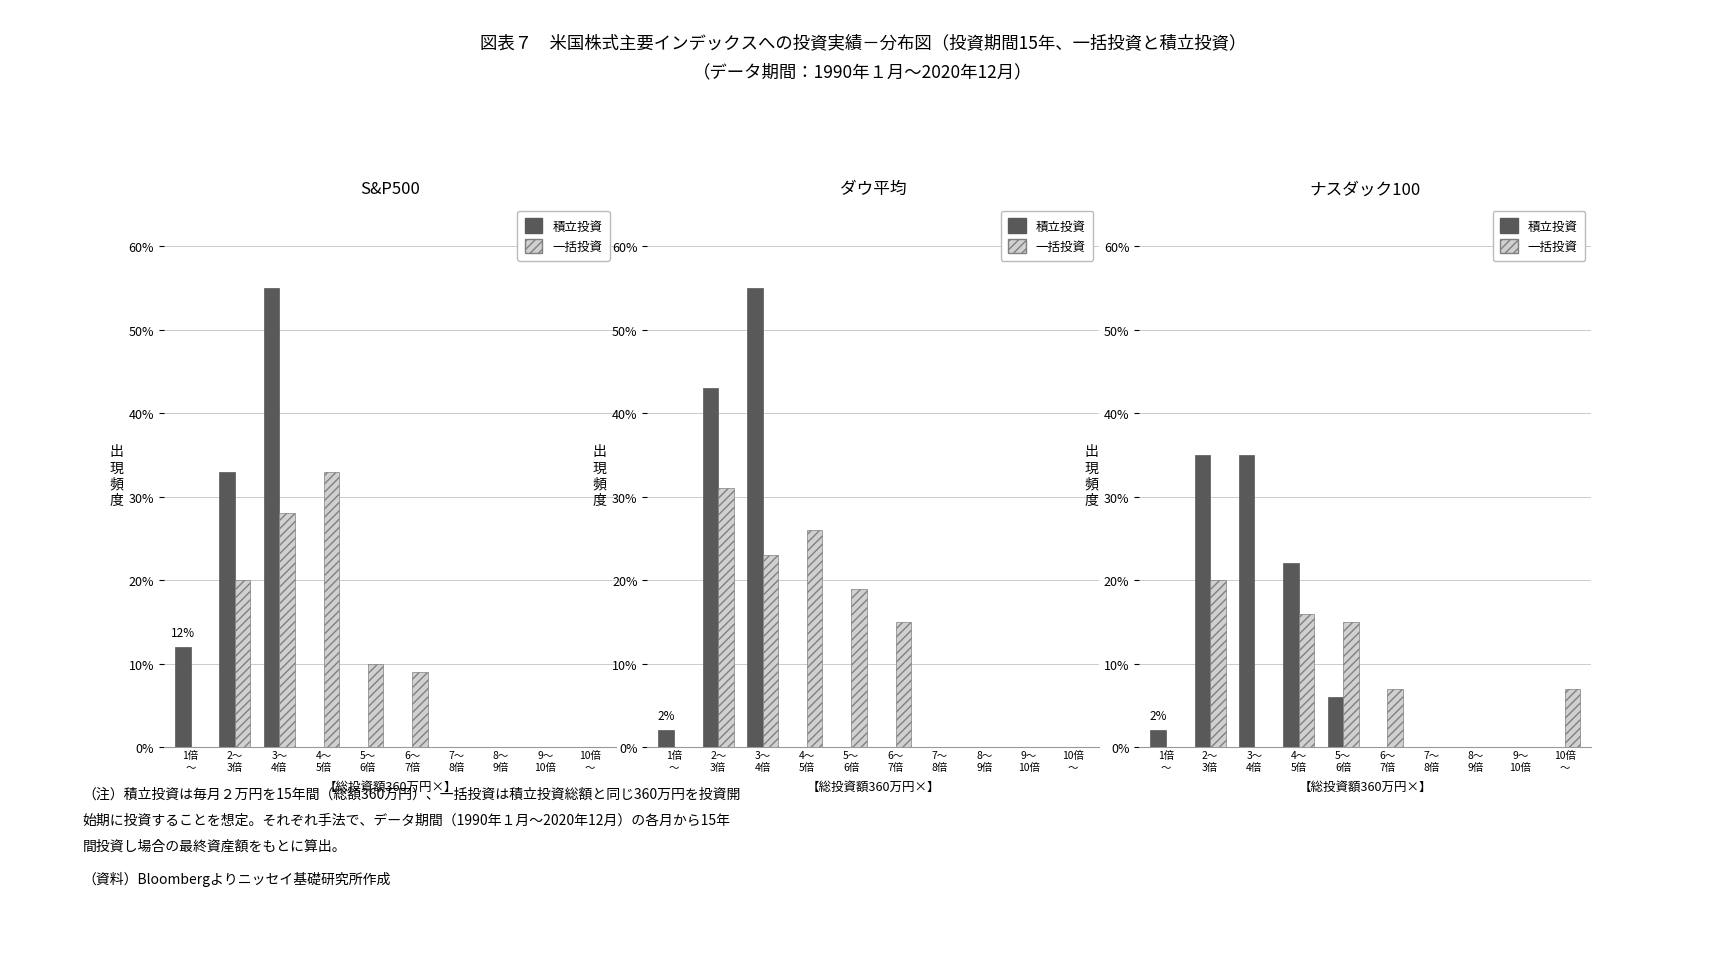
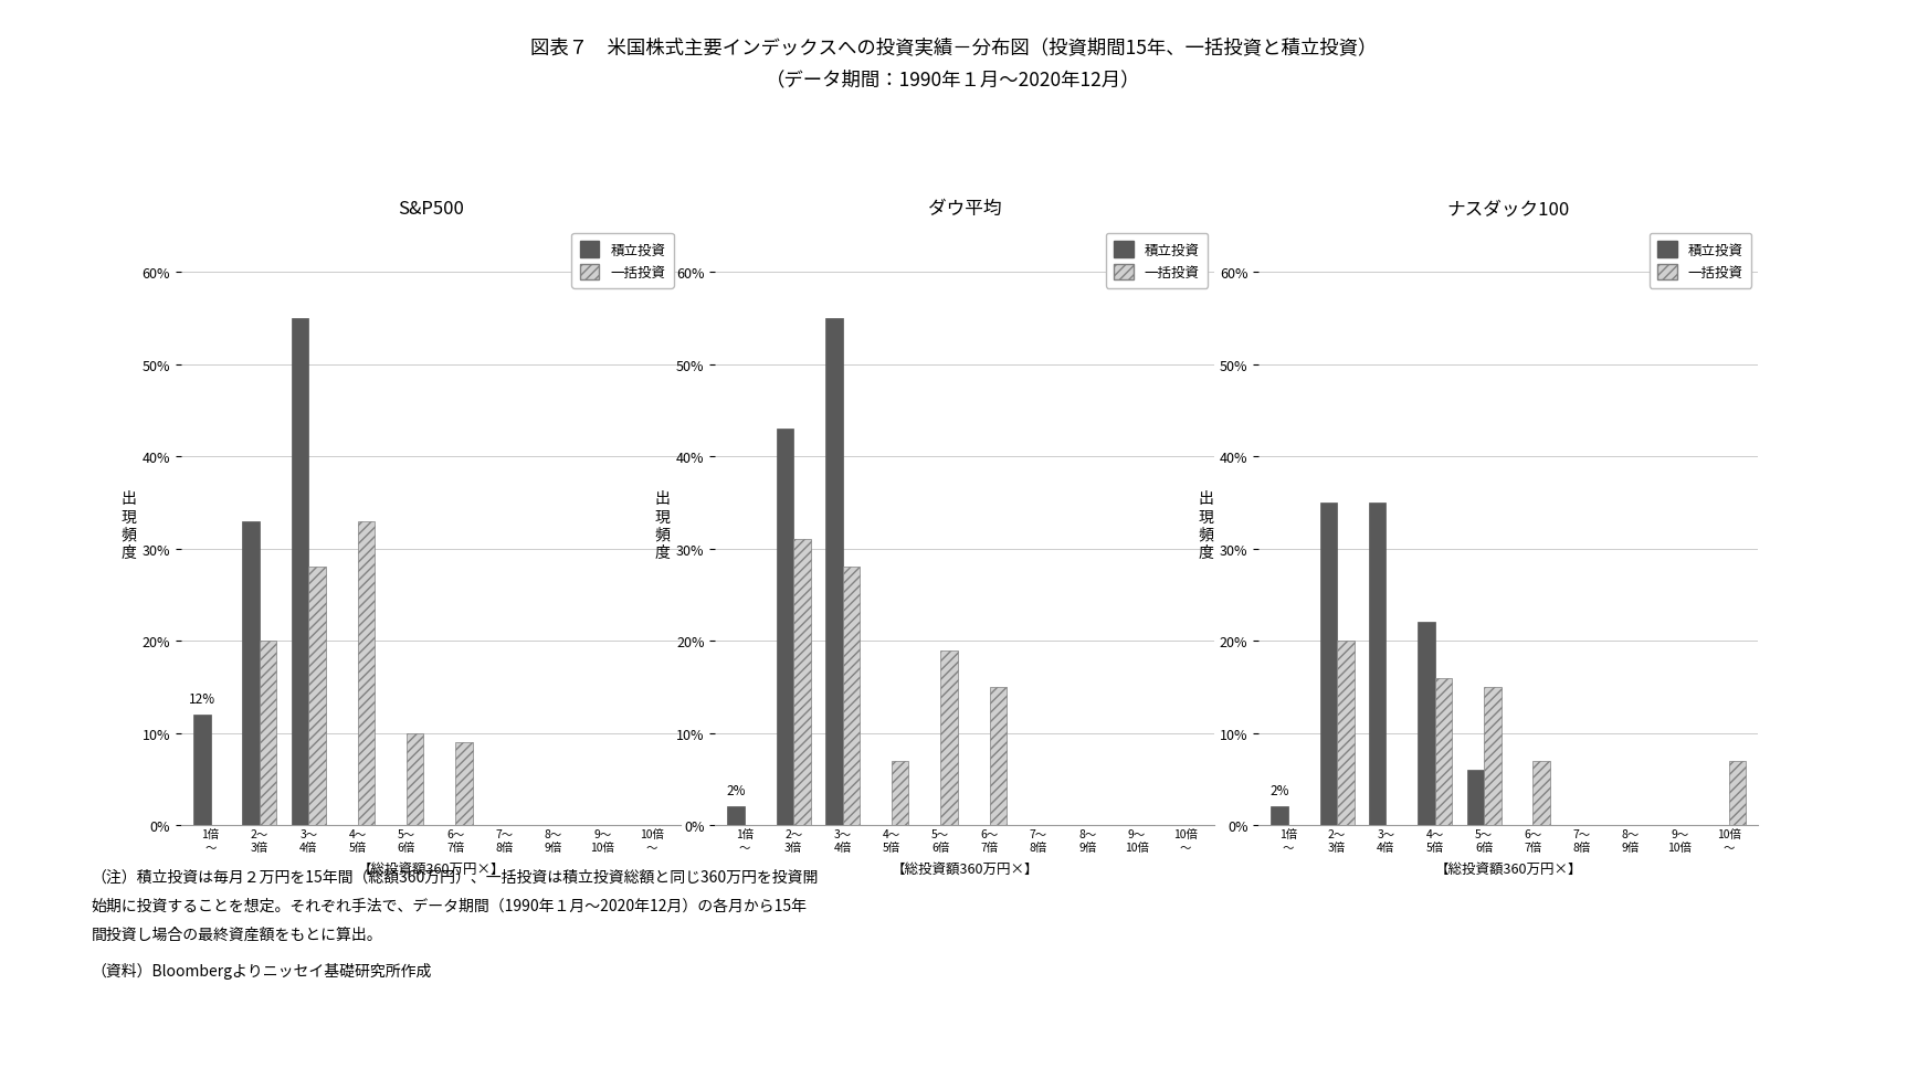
ダウ平均/一括投資/3〜 4倍: 23% -> 28%
ダウ平均/一括投資/4〜 5倍: 26% -> 7%
